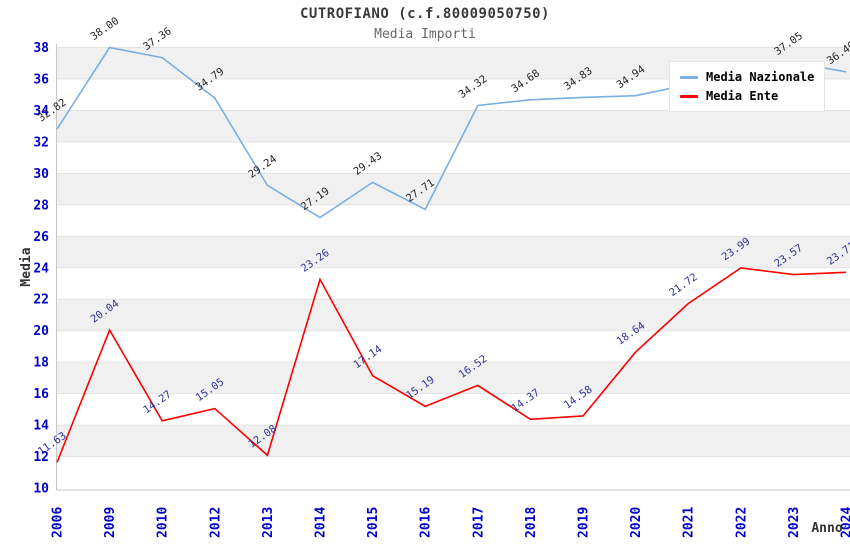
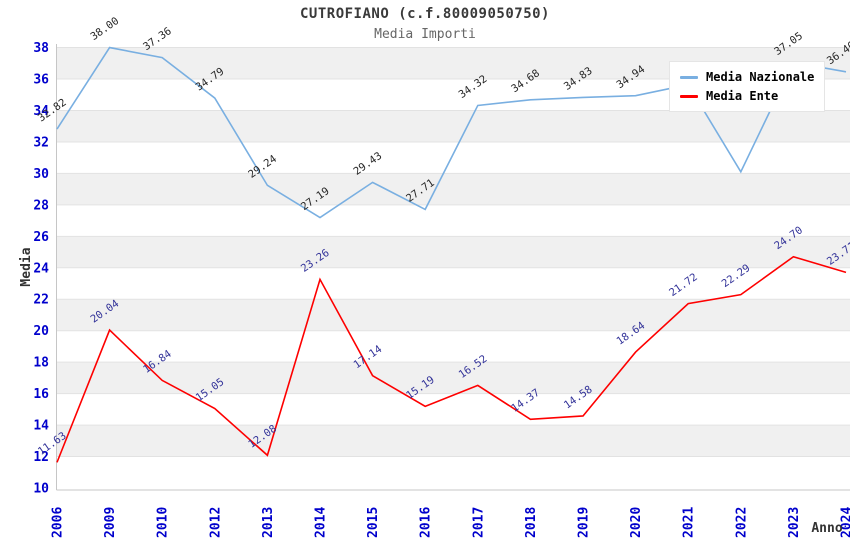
Media Ente/2010: 14.27 -> 16.84
Media Nazionale/2022: 36.4 -> 30.1
Media Ente/2022: 23.99 -> 22.29
Media Ente/2023: 23.57 -> 24.70
